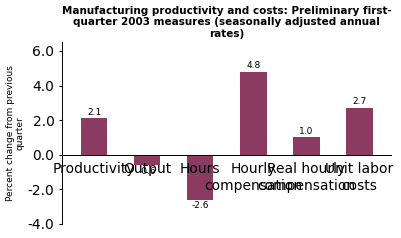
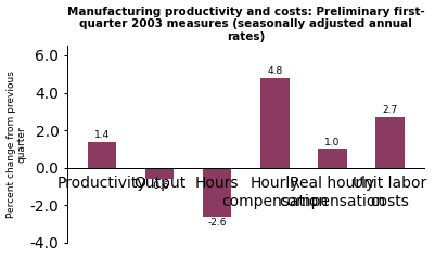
Productivity: 2.1 -> 1.4
